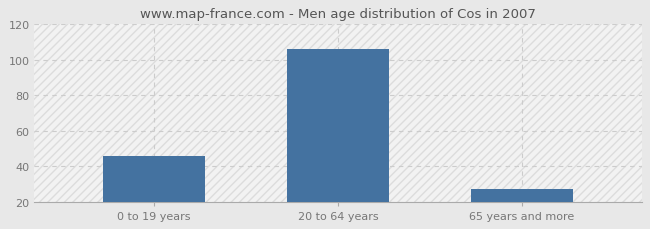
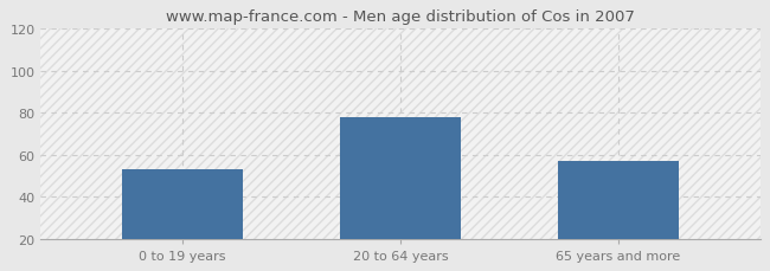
0 to 19 years: 46 -> 53
20 to 64 years: 106 -> 78
65 years and more: 27 -> 57
